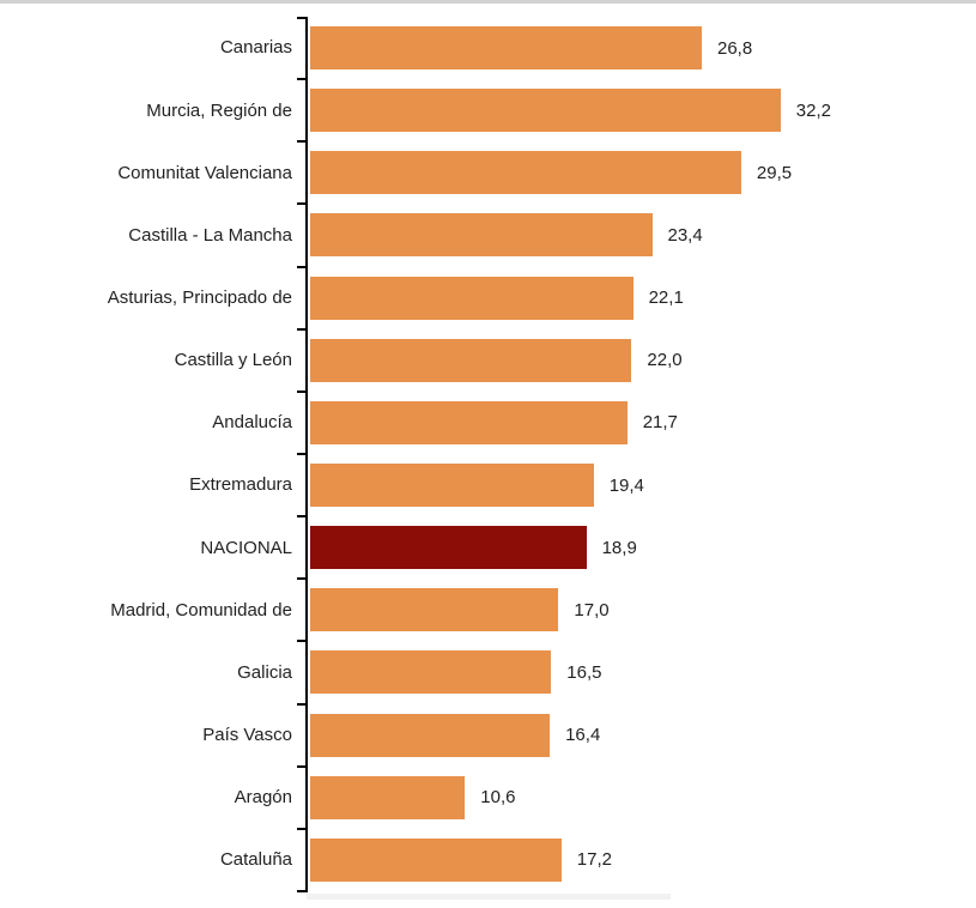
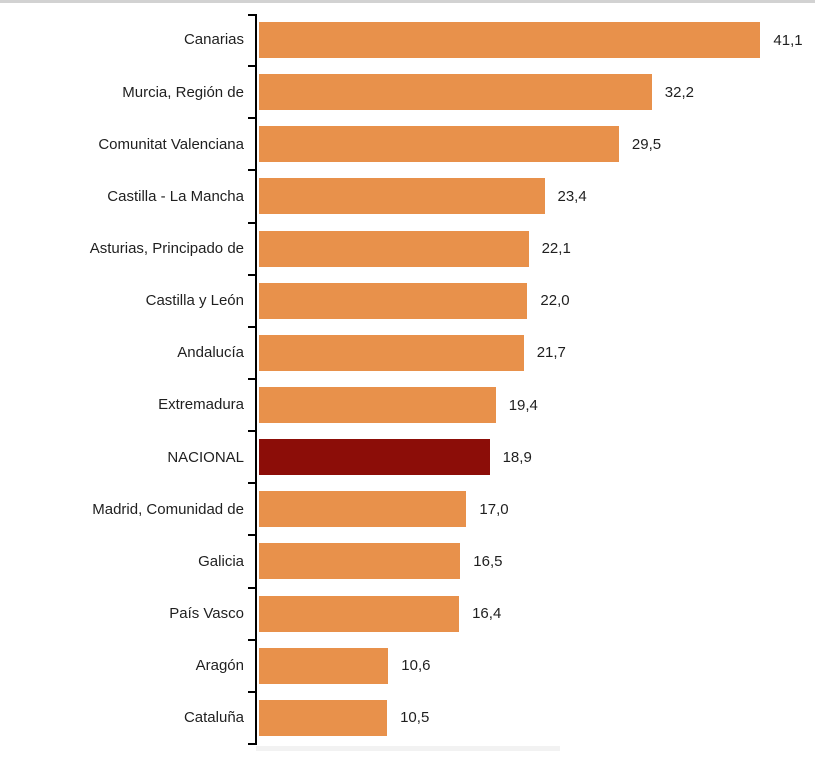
Canarias: 26,8 -> 41,1
Cataluña: 17,2 -> 10,5
